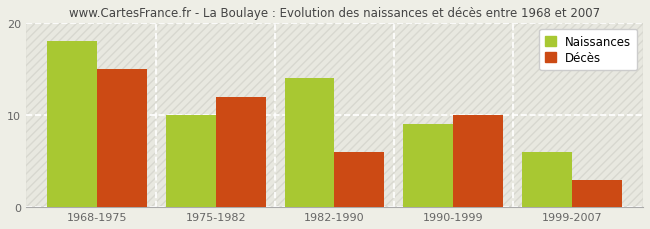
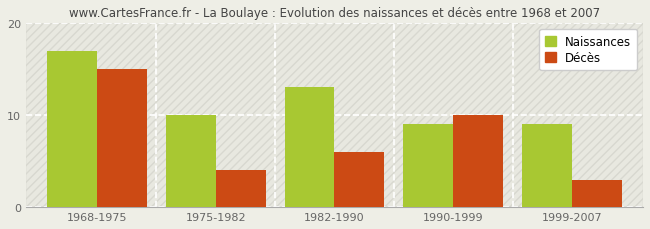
Naissances/1968-1975: 18 -> 17
Décès/1975-1982: 12 -> 4
Naissances/1982-1990: 14 -> 13
Naissances/1999-2007: 6 -> 9
